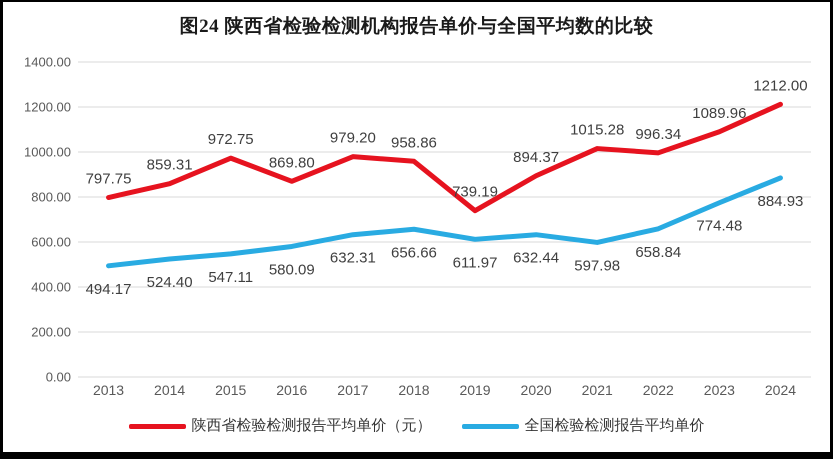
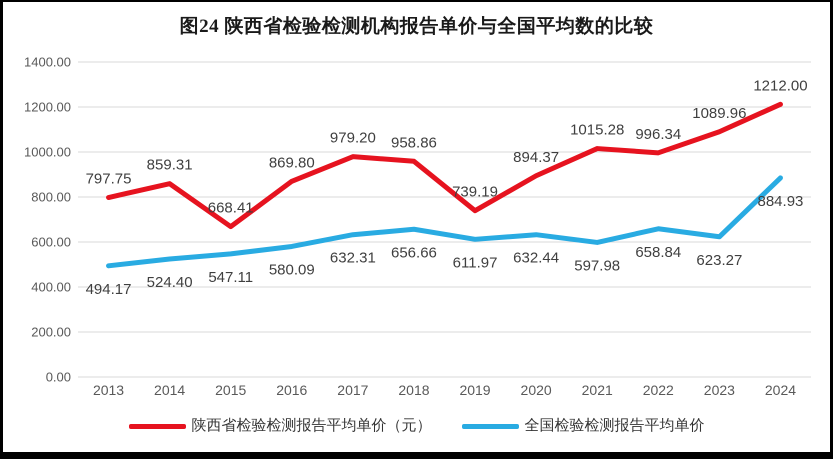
陕西省检验检测报告平均单价（元）/2015: 972.75 -> 668.41
全国检验检测报告平均单价/2023: 774.48 -> 623.27
